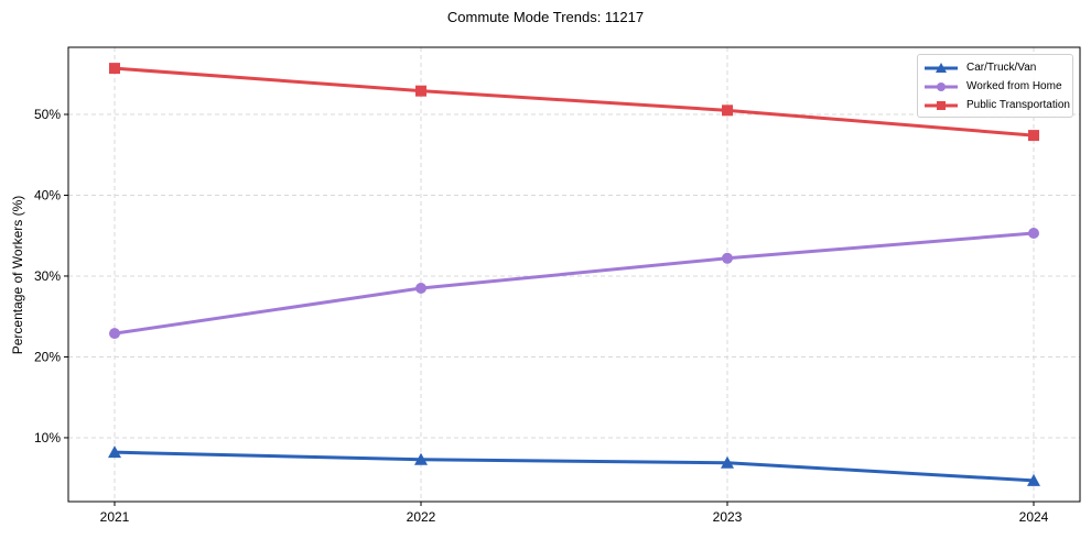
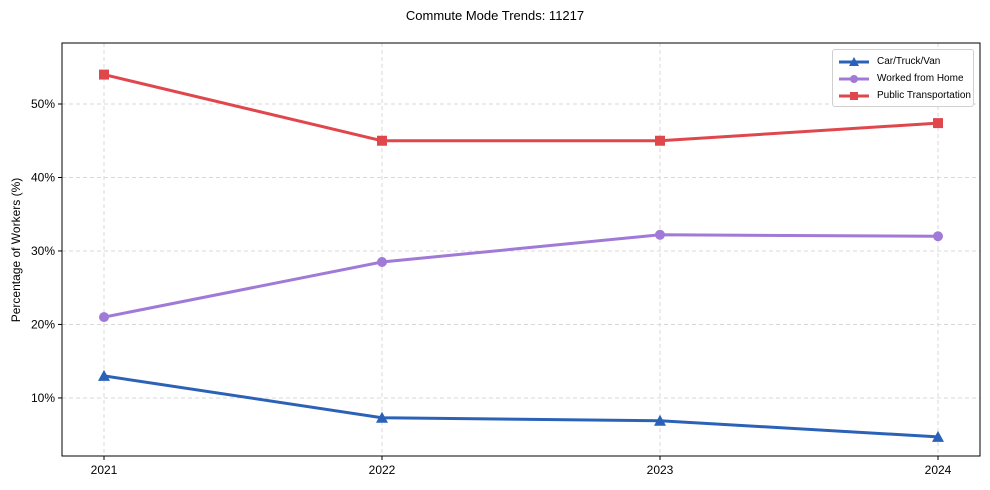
Car/Truck/Van/2021: 8% -> 13%
Worked from Home/2021: 23% -> 21%
Public Transportation/2021: 56% -> 54%
Public Transportation/2022: 53% -> 45%
Public Transportation/2023: 50% -> 45%
Worked from Home/2024: 35% -> 32%
